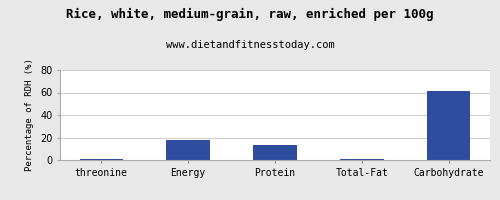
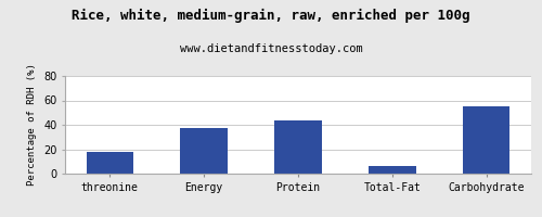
threonine: 0 -> 18
Energy: 18 -> 37
Protein: 13 -> 44
Total-Fat: 1 -> 6
Carbohydrate: 61 -> 55
